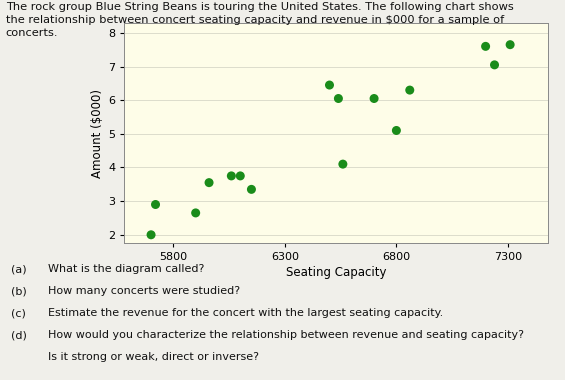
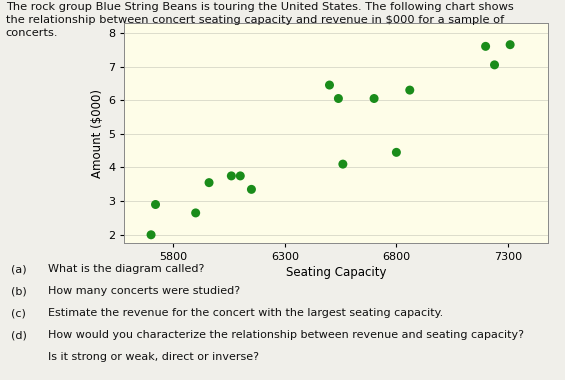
6800: 5.10 -> 4.45
